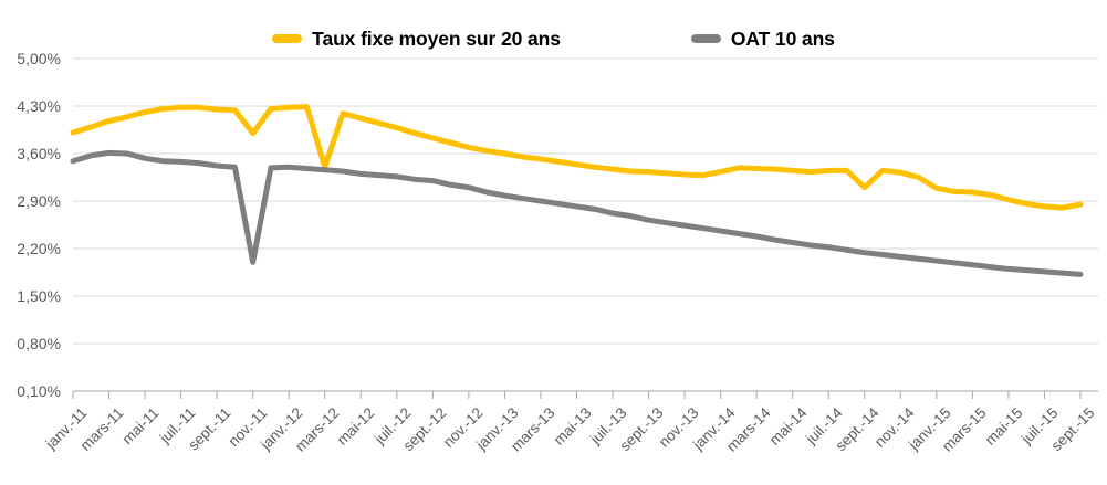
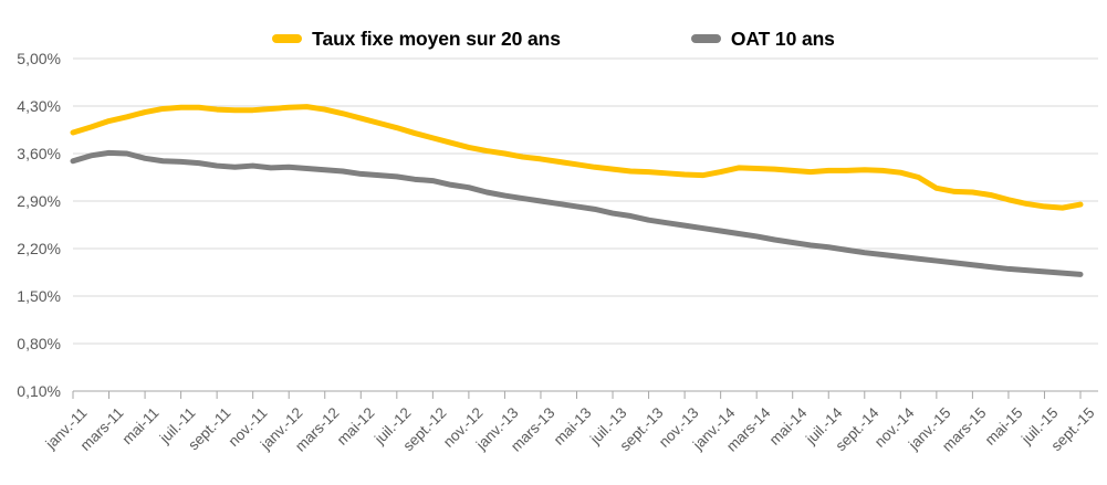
Taux fixe moyen sur 20 ans/nov.-11: 3,9% -> 4,2%
OAT 10 ans/nov.-11: 2,0% -> 3,4%
Taux fixe moyen sur 20 ans/mars-12: 3,4% -> 4,2%
Taux fixe moyen sur 20 ans/sept.-14: 3,1% -> 3,4%
